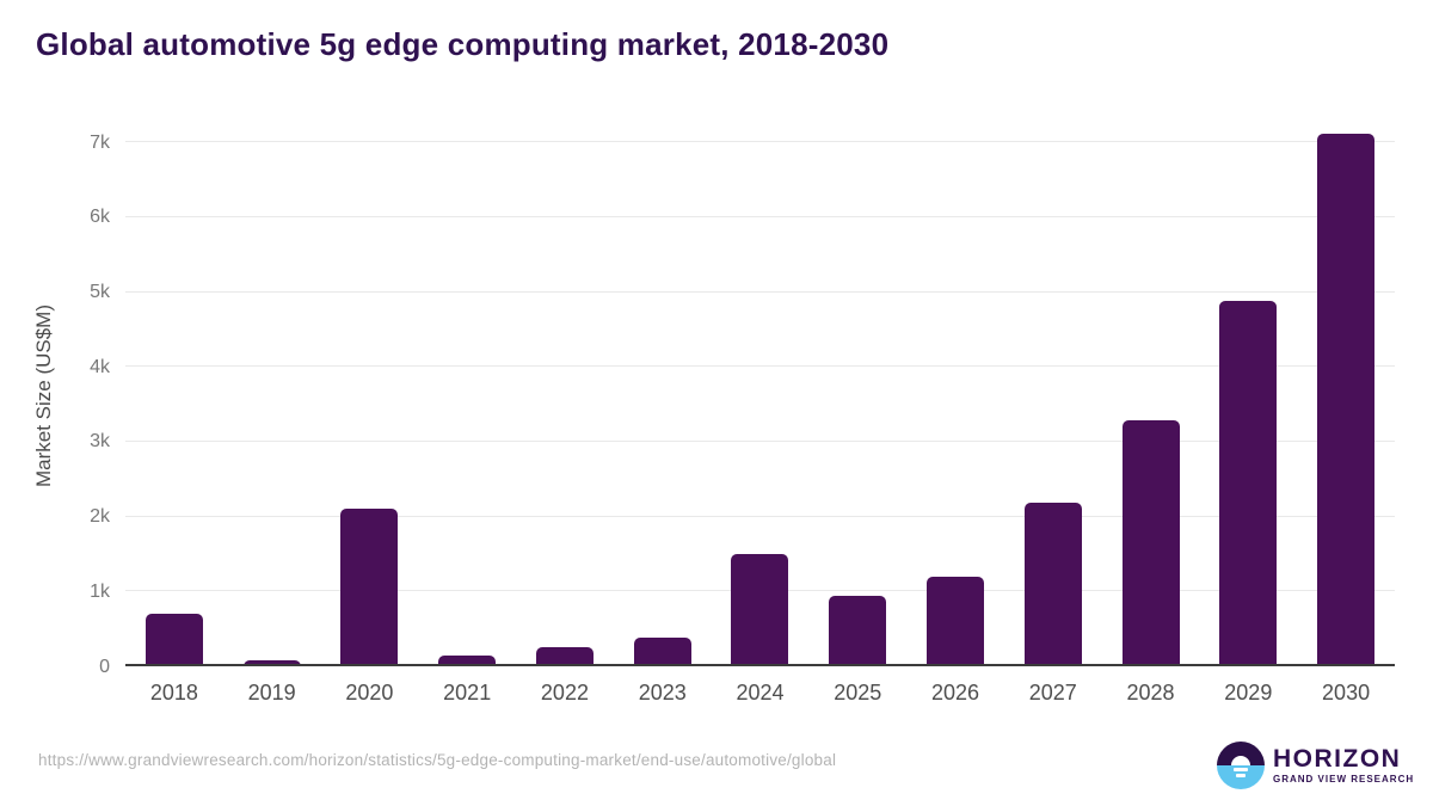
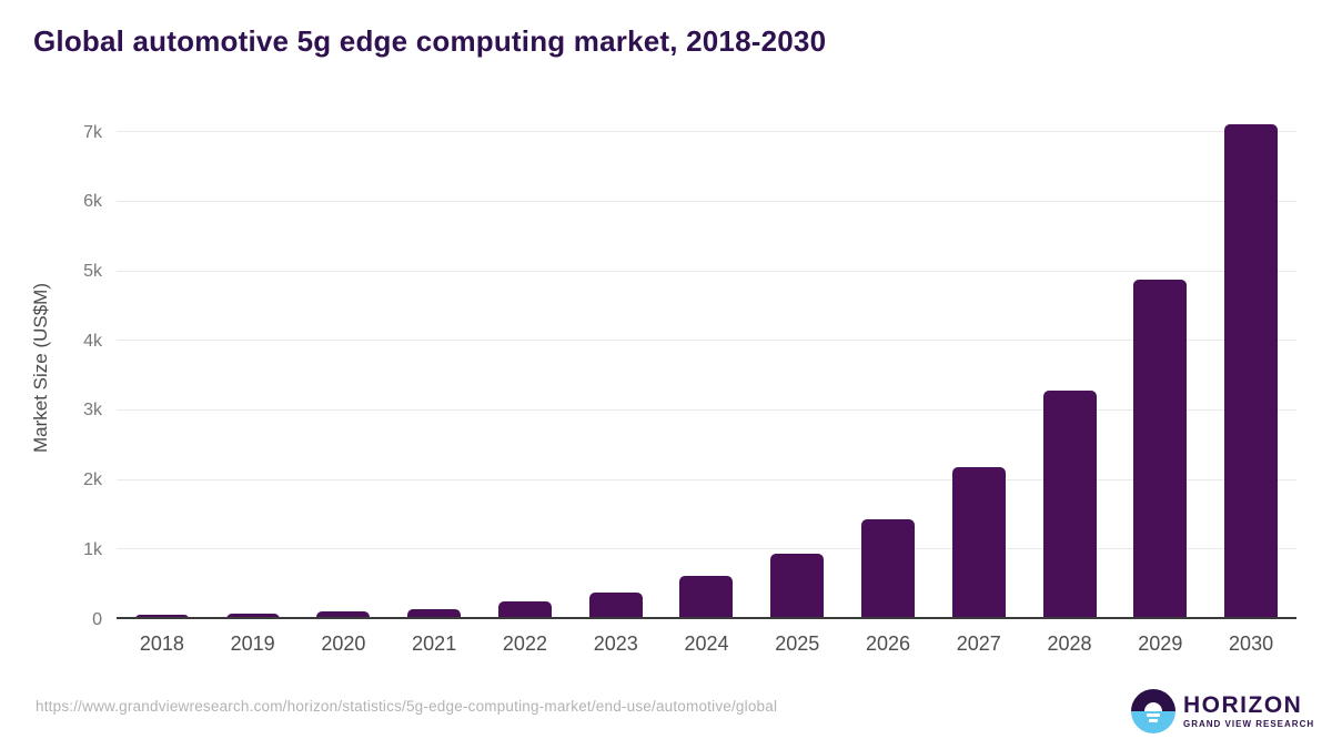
2018: 0.7k -> 0.1k
2020: 2.1k -> 0.1k
2024: 1.5k -> 0.6k
2026: 1.2k -> 1.4k
